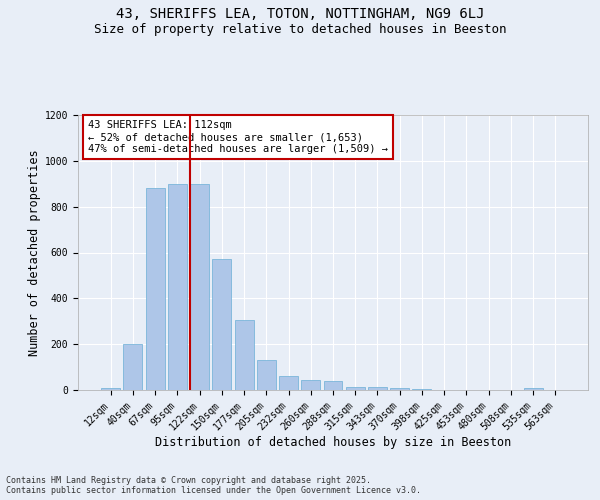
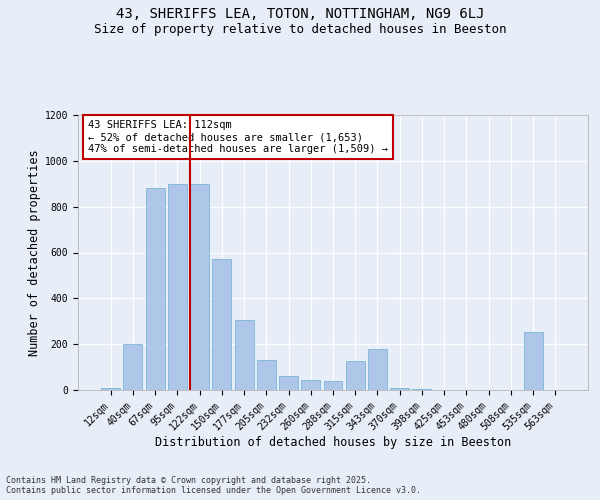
315sqm: 13 -> 125
343sqm: 13 -> 180
535sqm: 10 -> 255
